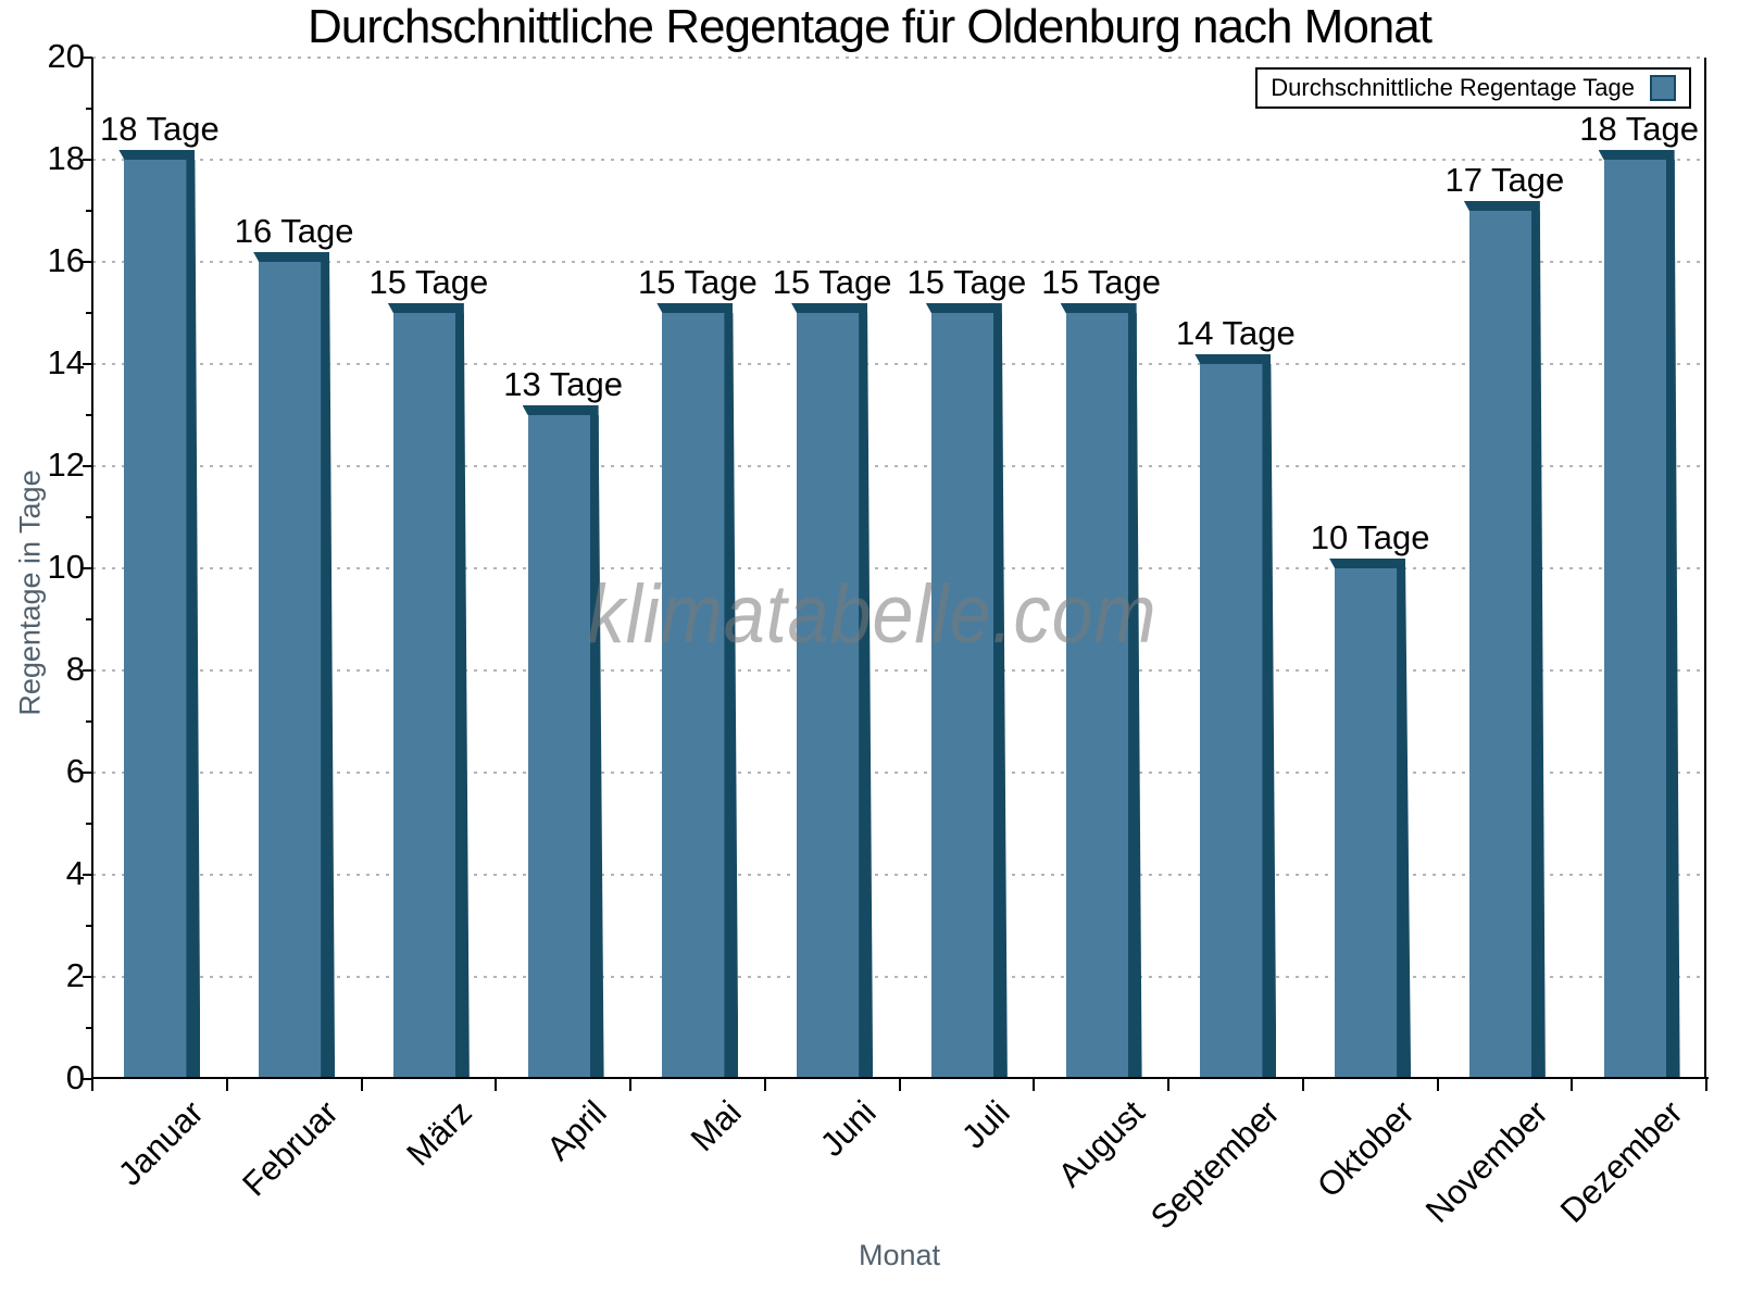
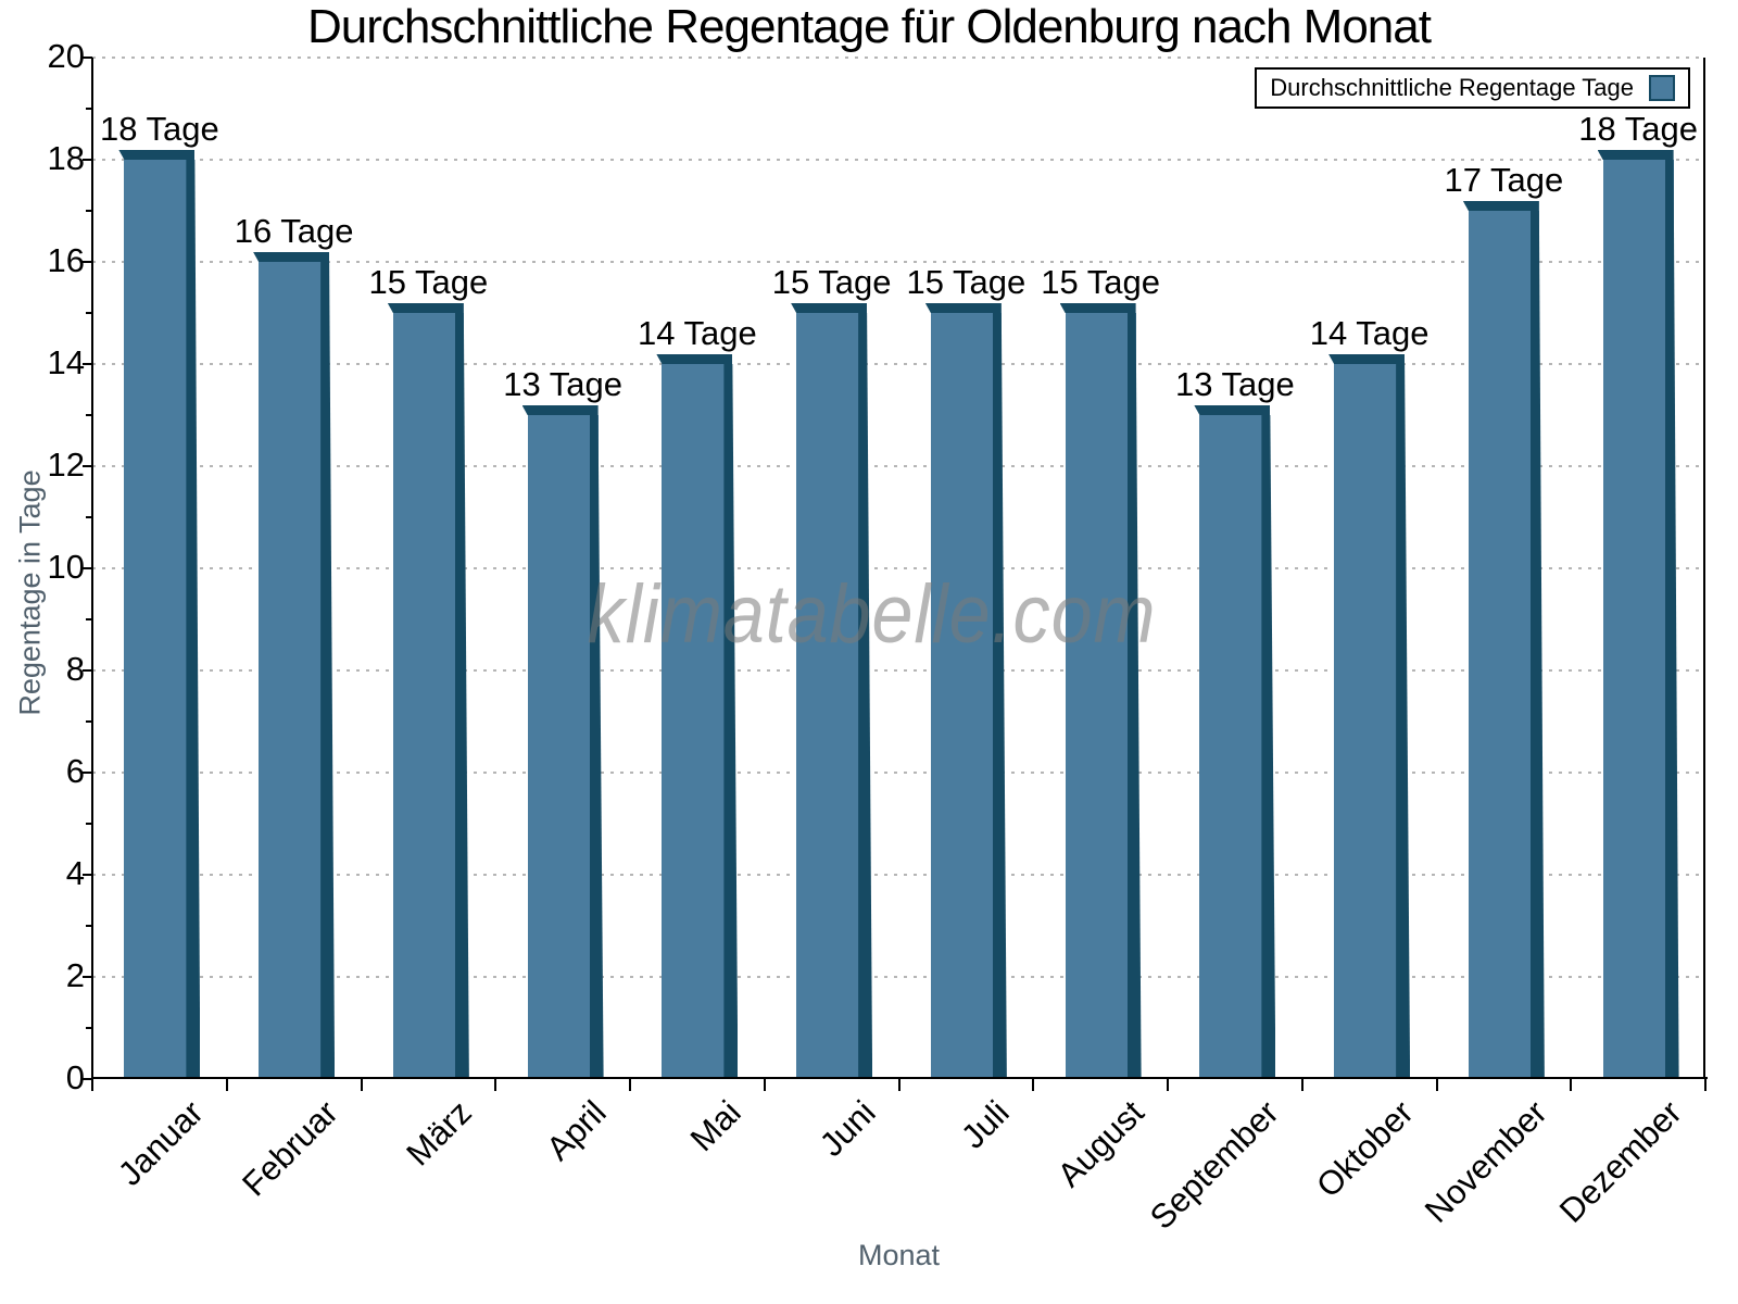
Mai: 15 -> 14
September: 14 -> 13
Oktober: 10 -> 14
